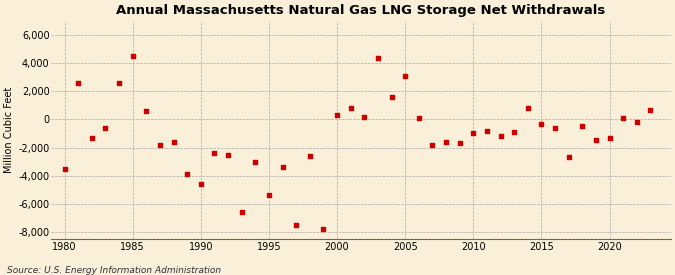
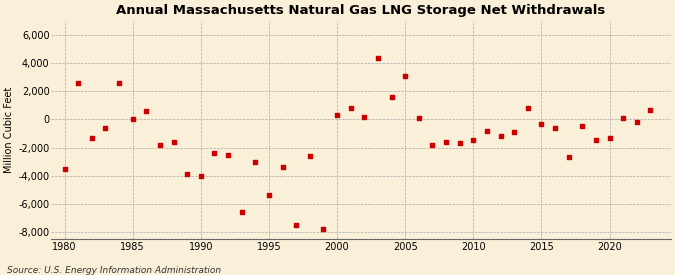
1985: 4,500 -> 0
1990: -4,600 -> -4,000
2010: -1,000 -> -1,500
